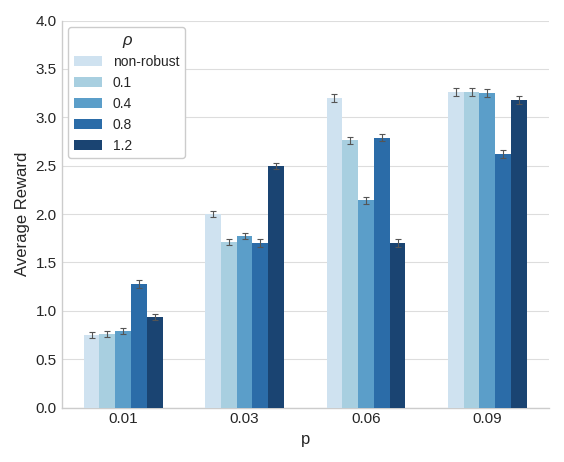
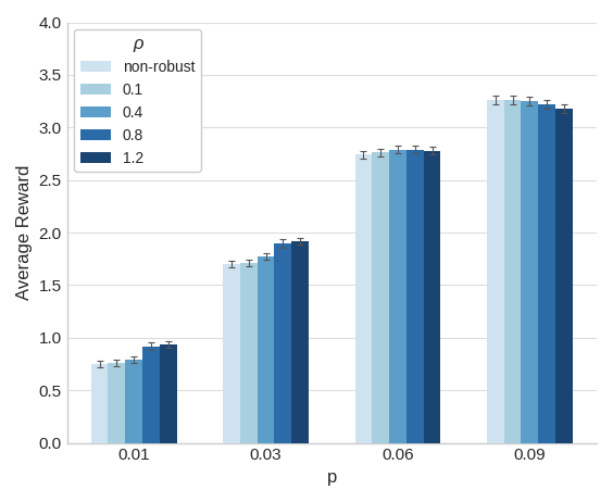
0.8/0.01: 1.28 -> 0.92
non-robust/0.03: 2.00 -> 1.70
0.8/0.03: 1.70 -> 1.90
1.2/0.03: 2.50 -> 1.92
non-robust/0.06: 3.20 -> 2.74
0.4/0.06: 2.14 -> 2.79
1.2/0.06: 1.70 -> 2.78
0.8/0.09: 2.62 -> 3.22
